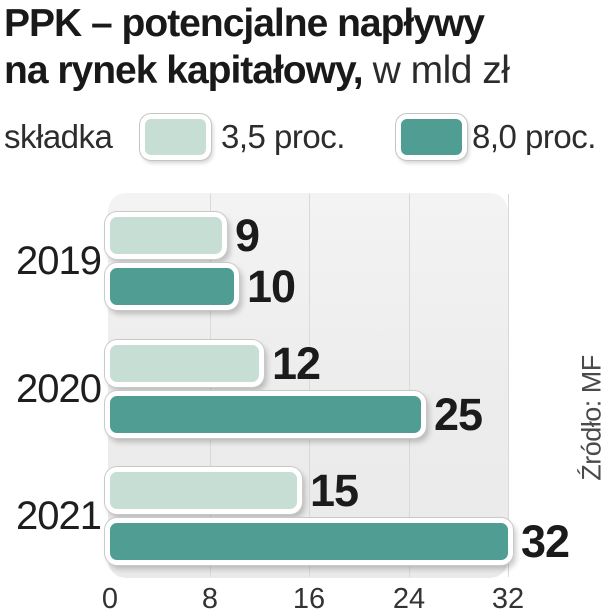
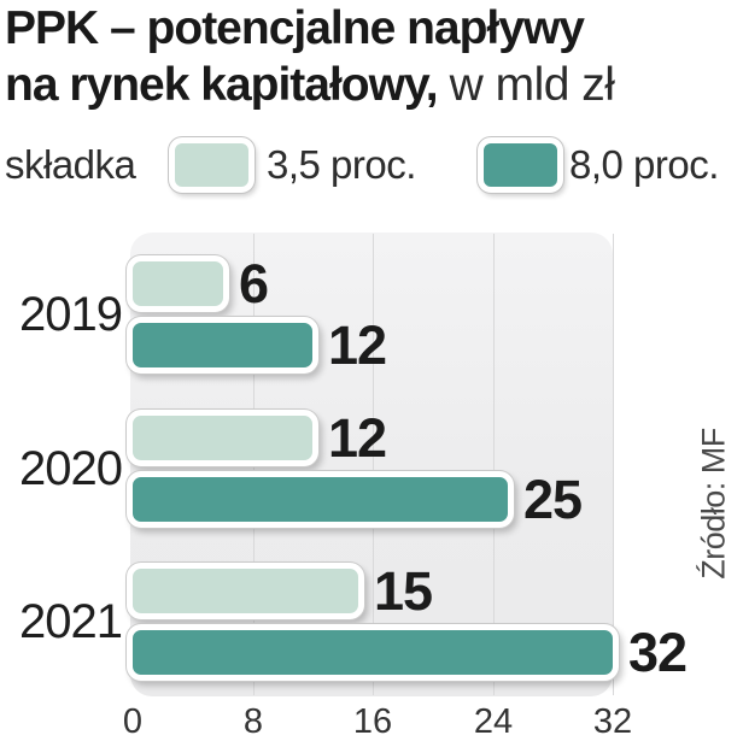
3,5 proc./2019: 9 -> 6
8,0 proc./2019: 10 -> 12
